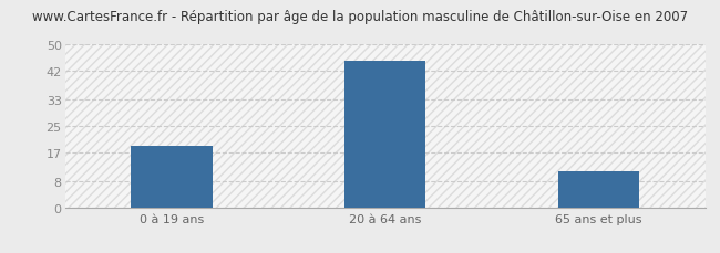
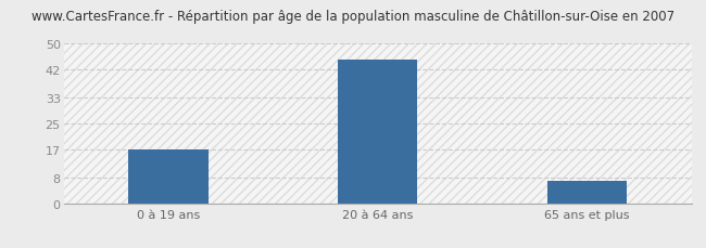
0 à 19 ans: 19 -> 17
65 ans et plus: 11 -> 7
